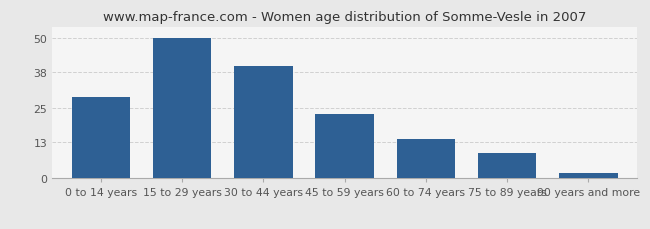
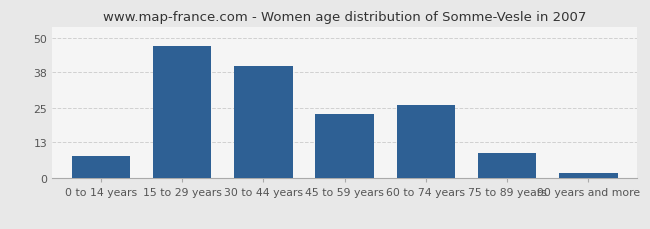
0 to 14 years: 29 -> 8
15 to 29 years: 50 -> 47
60 to 74 years: 14 -> 26
